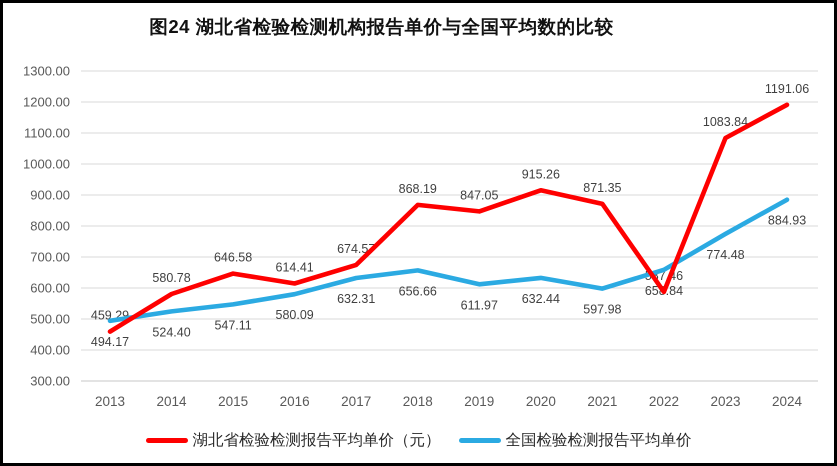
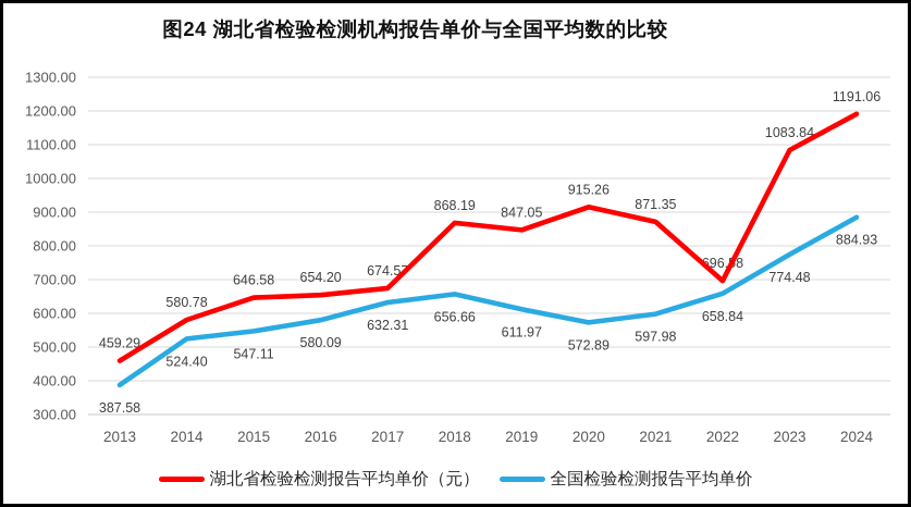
全国检验检测报告平均单价/2013: 494.17 -> 387.58
湖北省检验检测报告平均单价（元）/2016: 614.41 -> 654.20
全国检验检测报告平均单价/2020: 632.44 -> 572.89
湖北省检验检测报告平均单价（元）/2022: 587.46 -> 696.58
